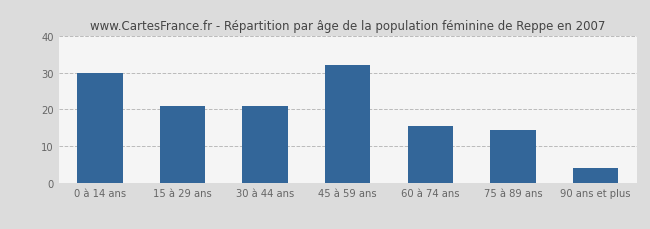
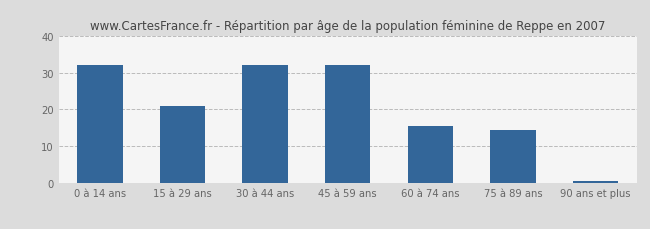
0 à 14 ans: 30.0 -> 32.0
30 à 44 ans: 21.0 -> 32.0
90 ans et plus: 4.0 -> 0.5
